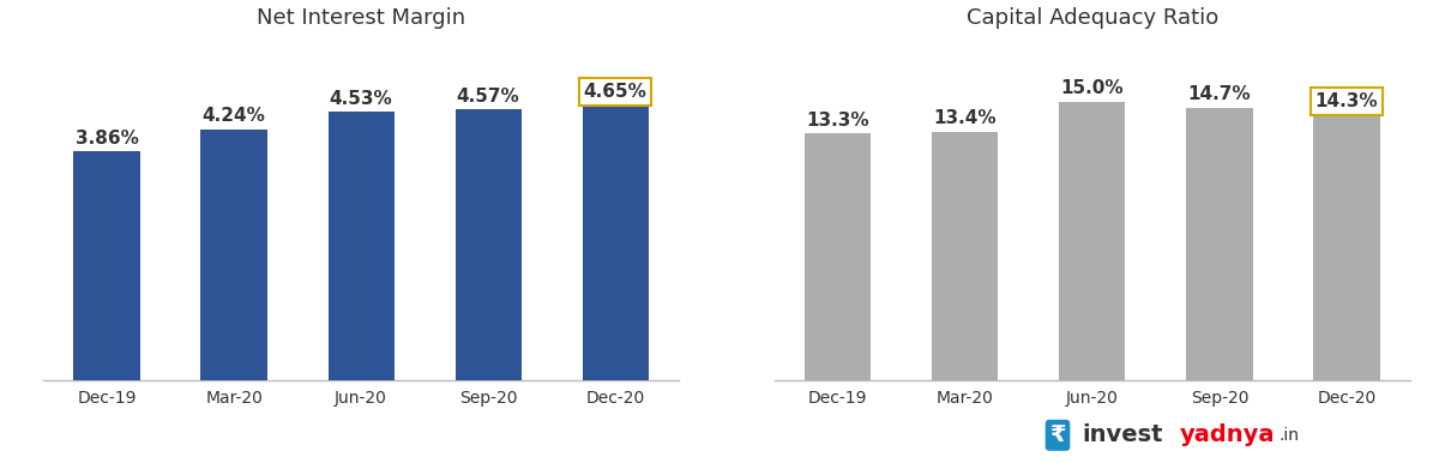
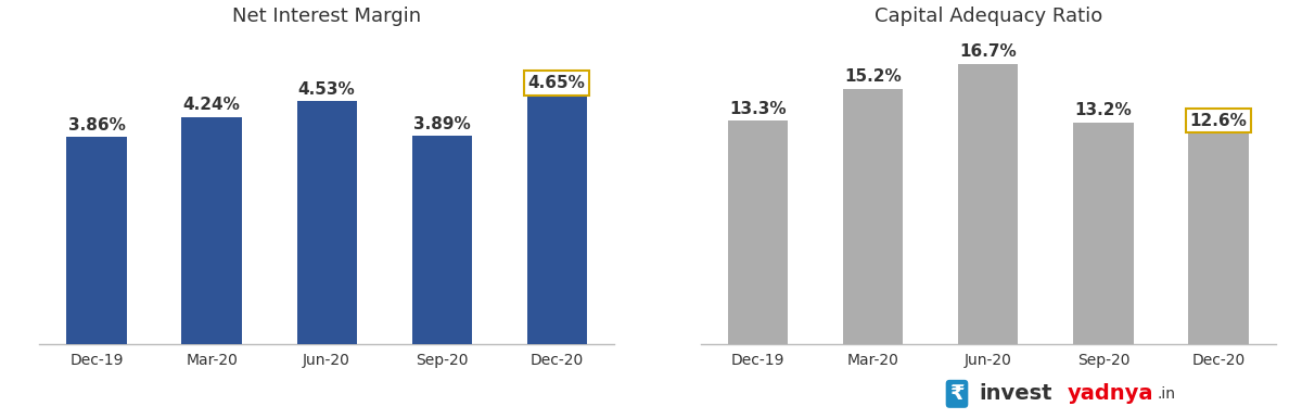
Net Interest Margin/Sep-20: 4.57% -> 3.89%
Capital Adequacy Ratio/Mar-20: 13.4% -> 15.2%
Capital Adequacy Ratio/Jun-20: 15.0% -> 16.7%
Capital Adequacy Ratio/Sep-20: 14.7% -> 13.2%
Capital Adequacy Ratio/Dec-20: 14.3% -> 12.6%
